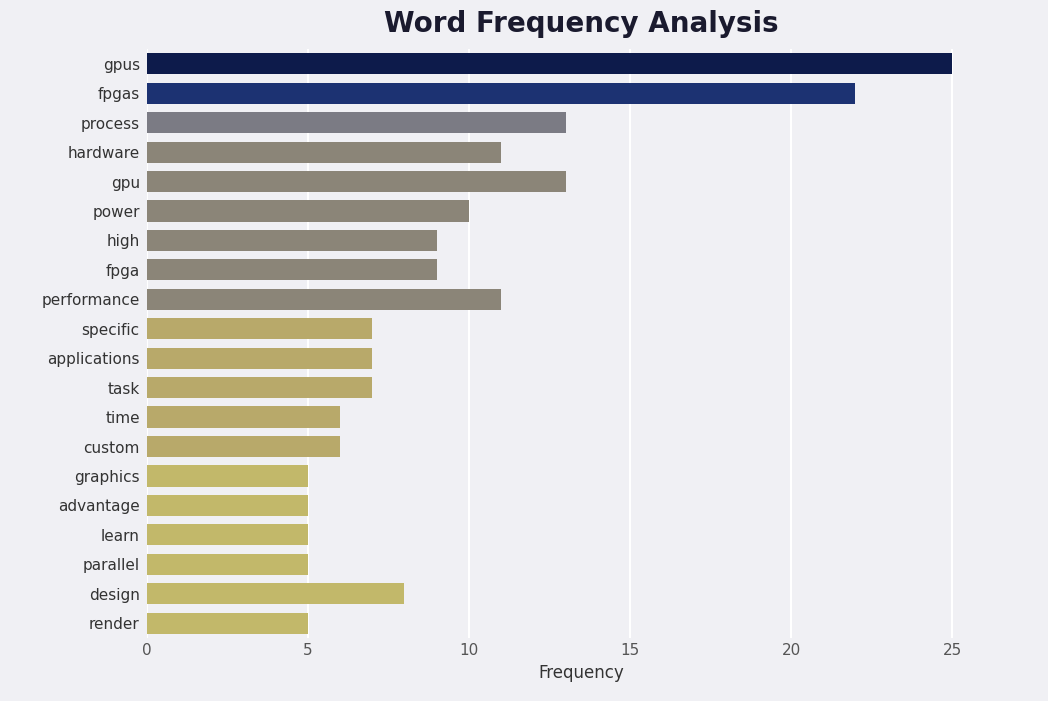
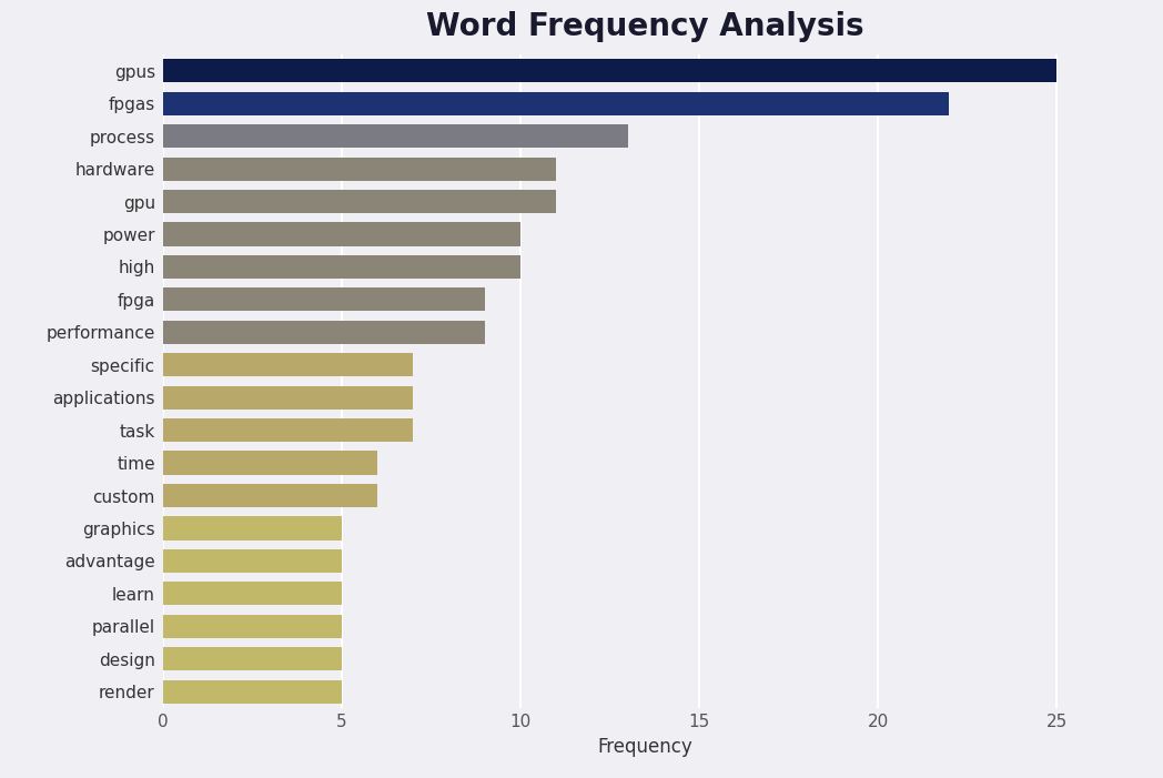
gpu: 13 -> 11
high: 9 -> 10
performance: 11 -> 9
design: 8 -> 5
